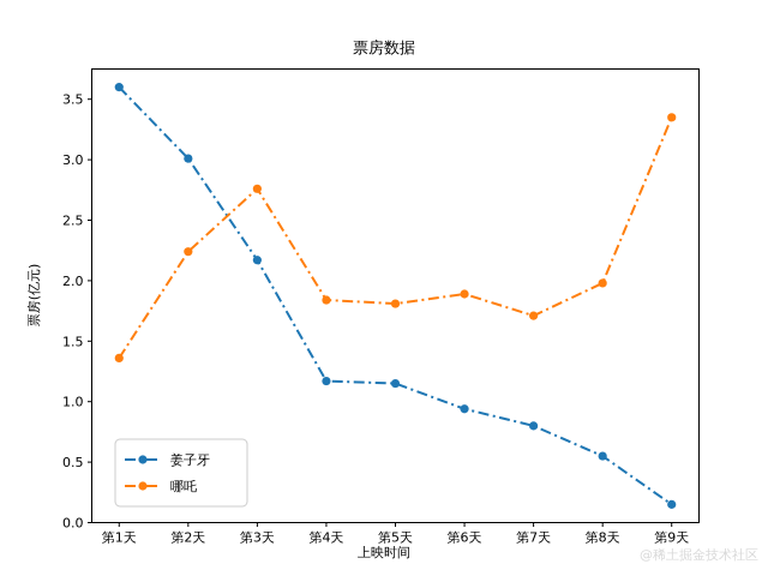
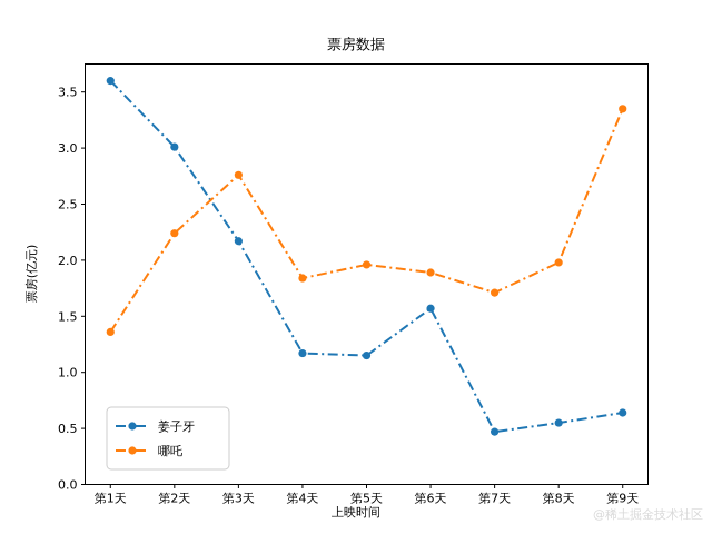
哪吒/第5天: 1.81 -> 1.96
姜子牙/第6天: 0.94 -> 1.57
姜子牙/第7天: 0.80 -> 0.47
姜子牙/第9天: 0.15 -> 0.64
